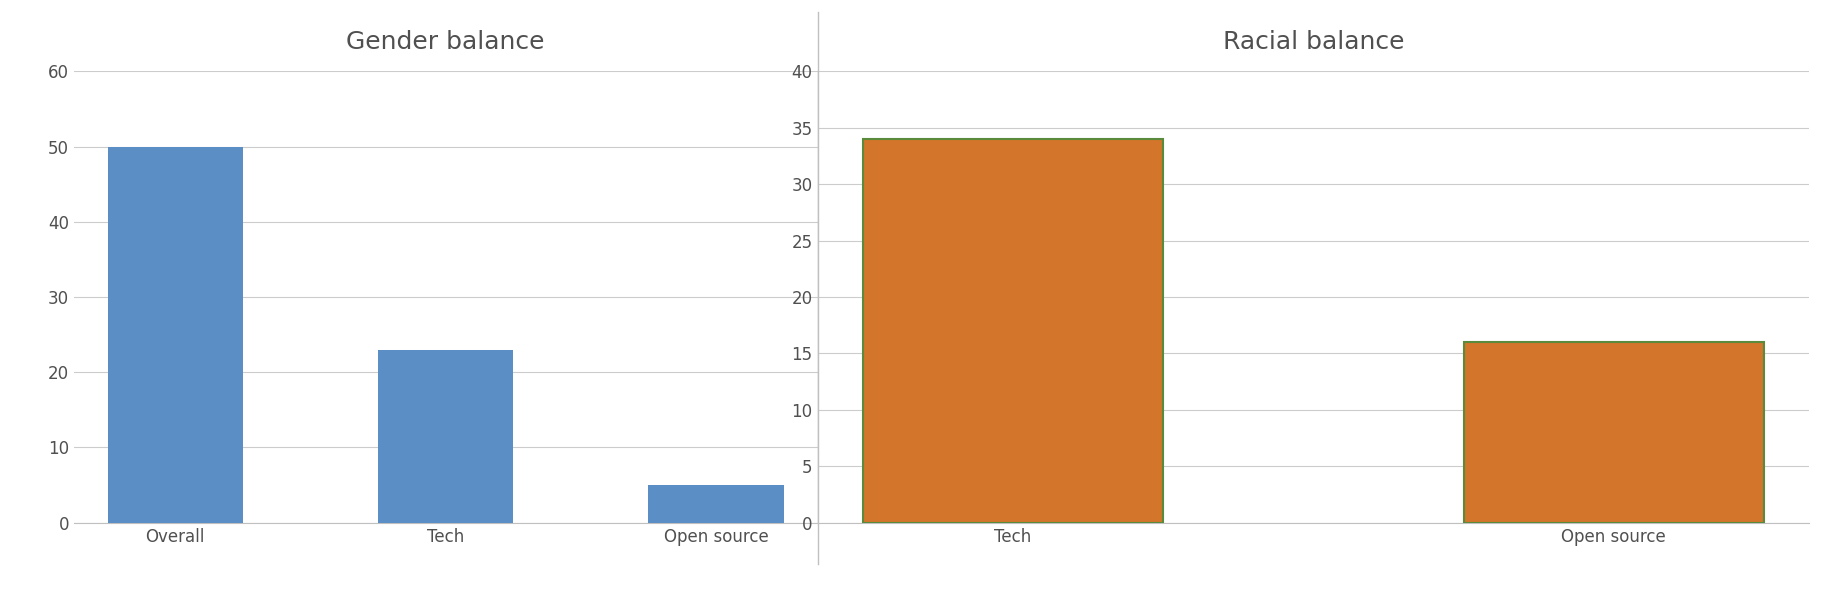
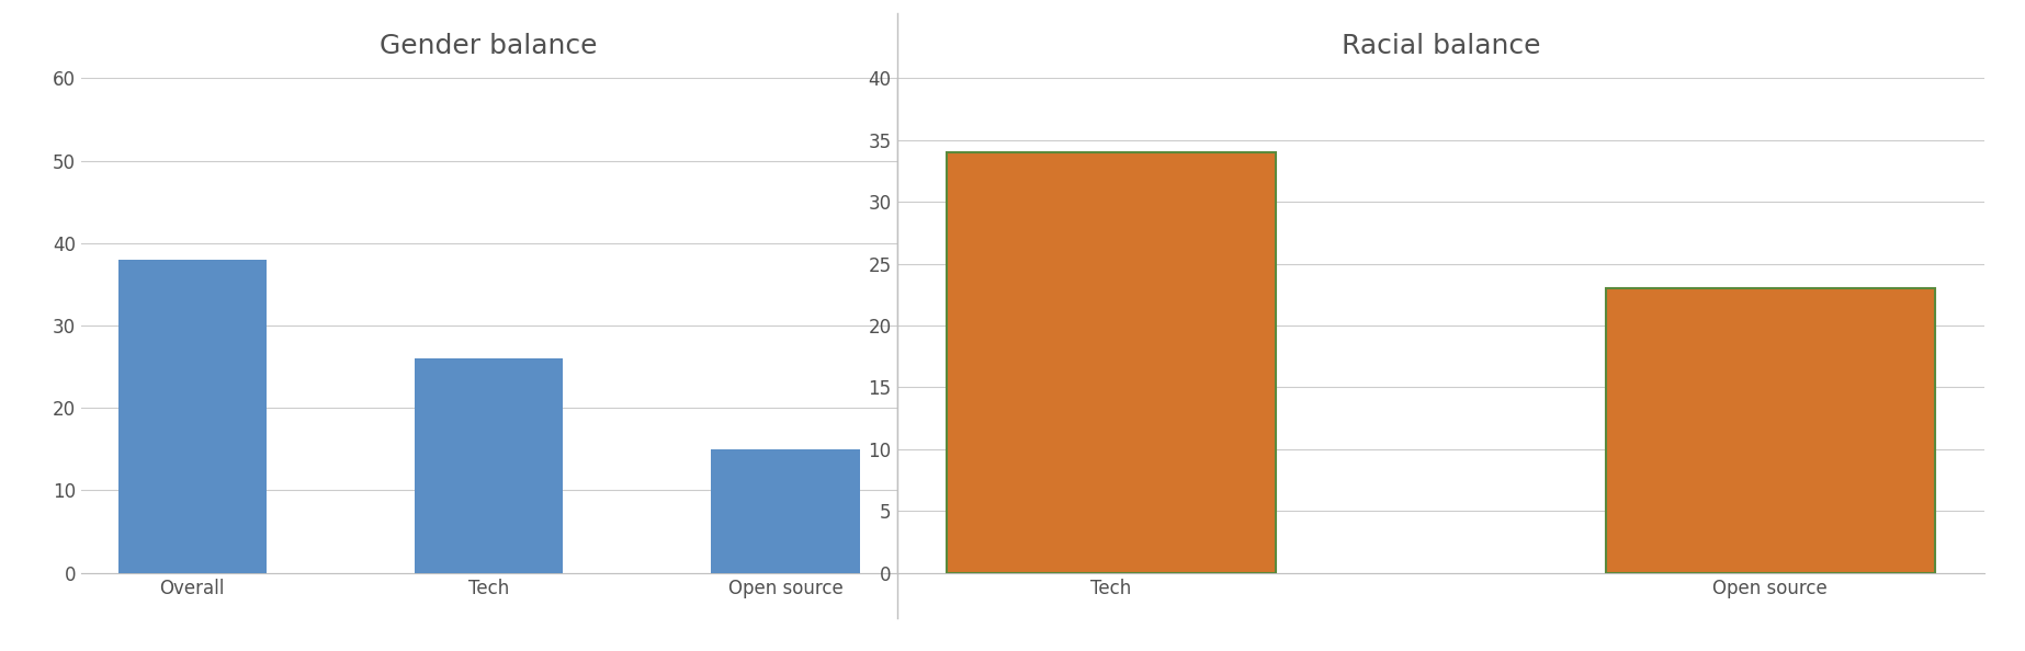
Gender balance/Overall: 50 -> 38
Gender balance/Tech: 23 -> 26
Gender balance/Open source: 5 -> 15
Racial balance/Open source: 16 -> 23
